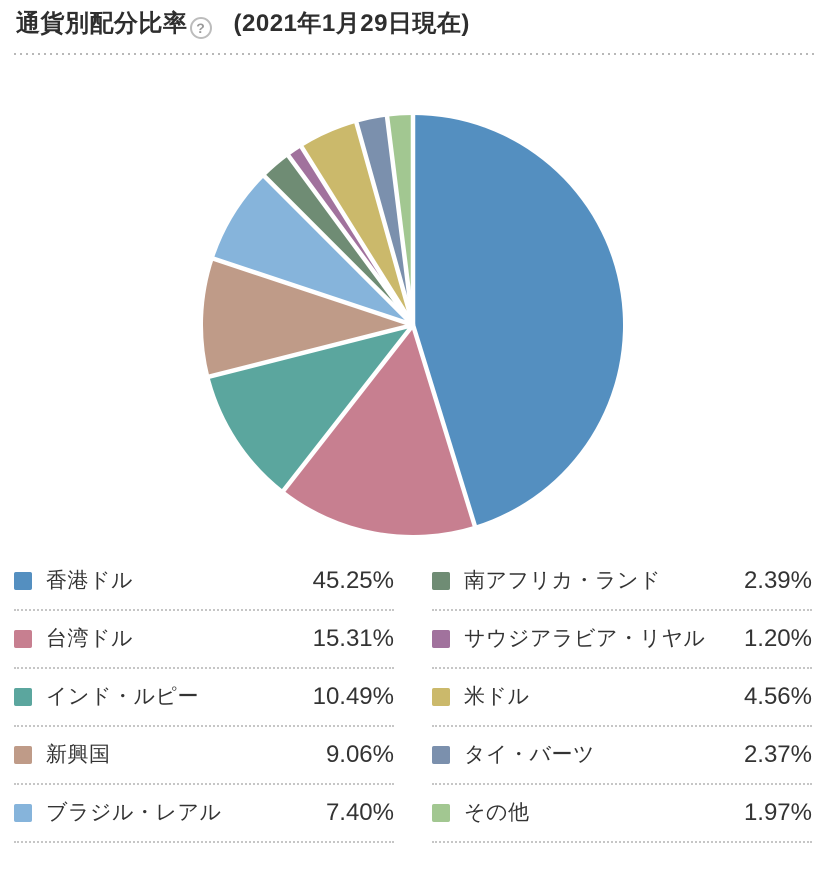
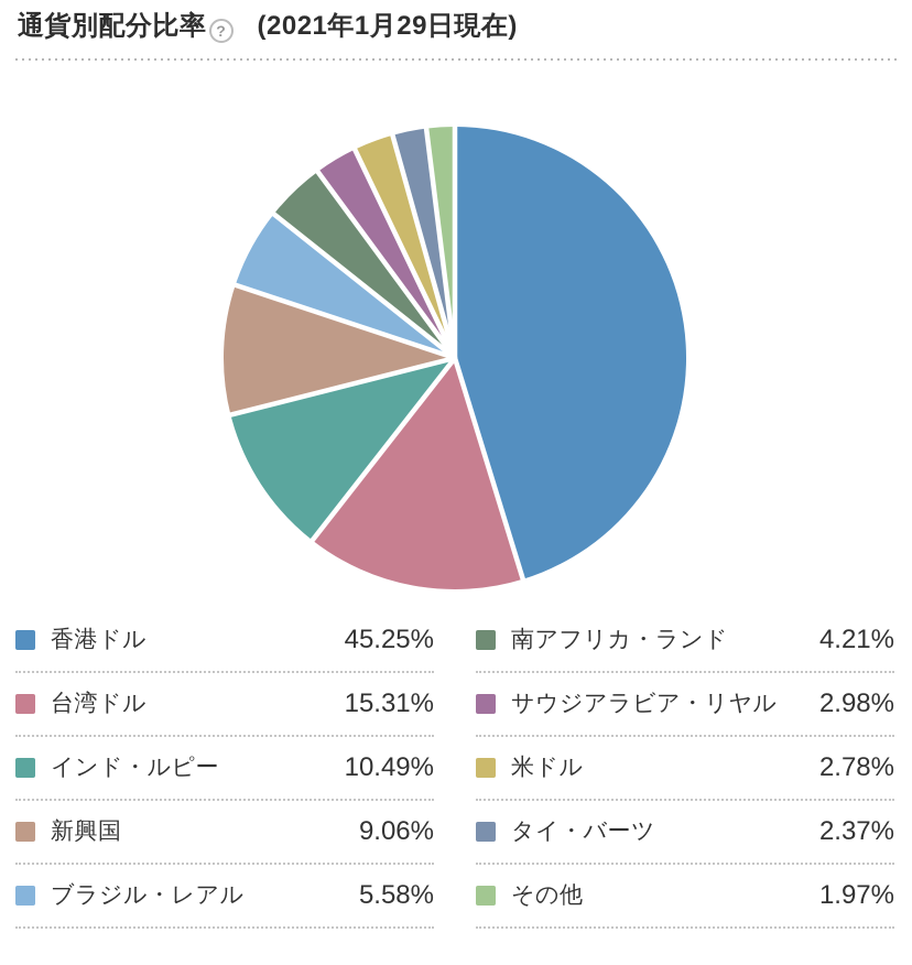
ブラジル・レアル: 7.40% -> 5.58%
南アフリカ・ランド: 2.39% -> 4.21%
サウジアラビア・リヤル: 1.20% -> 2.98%
米ドル: 4.56% -> 2.78%
